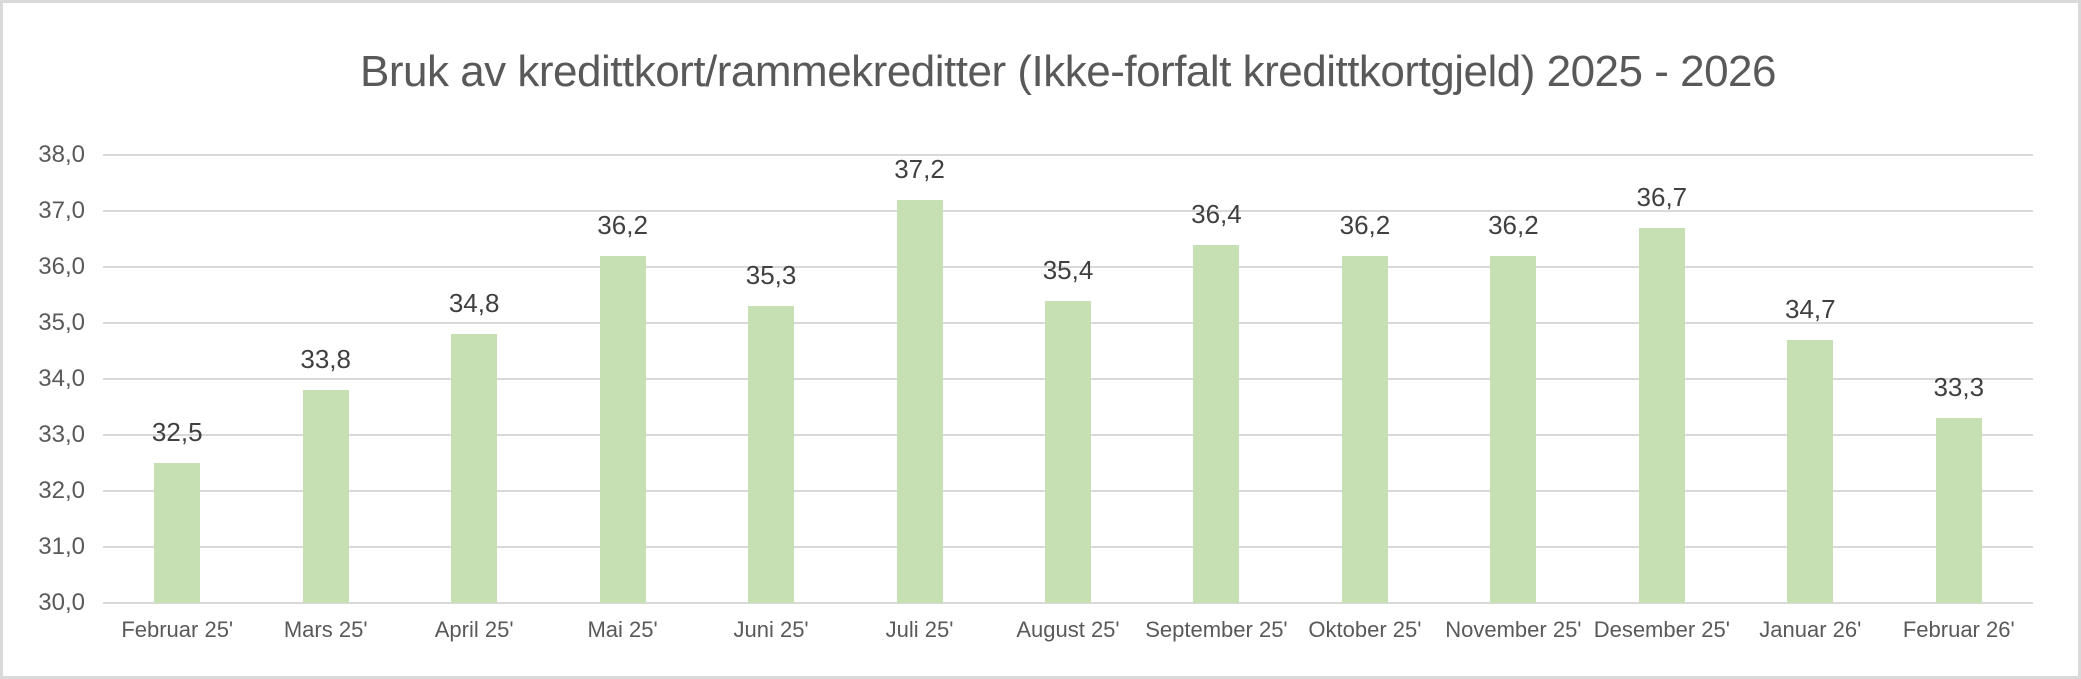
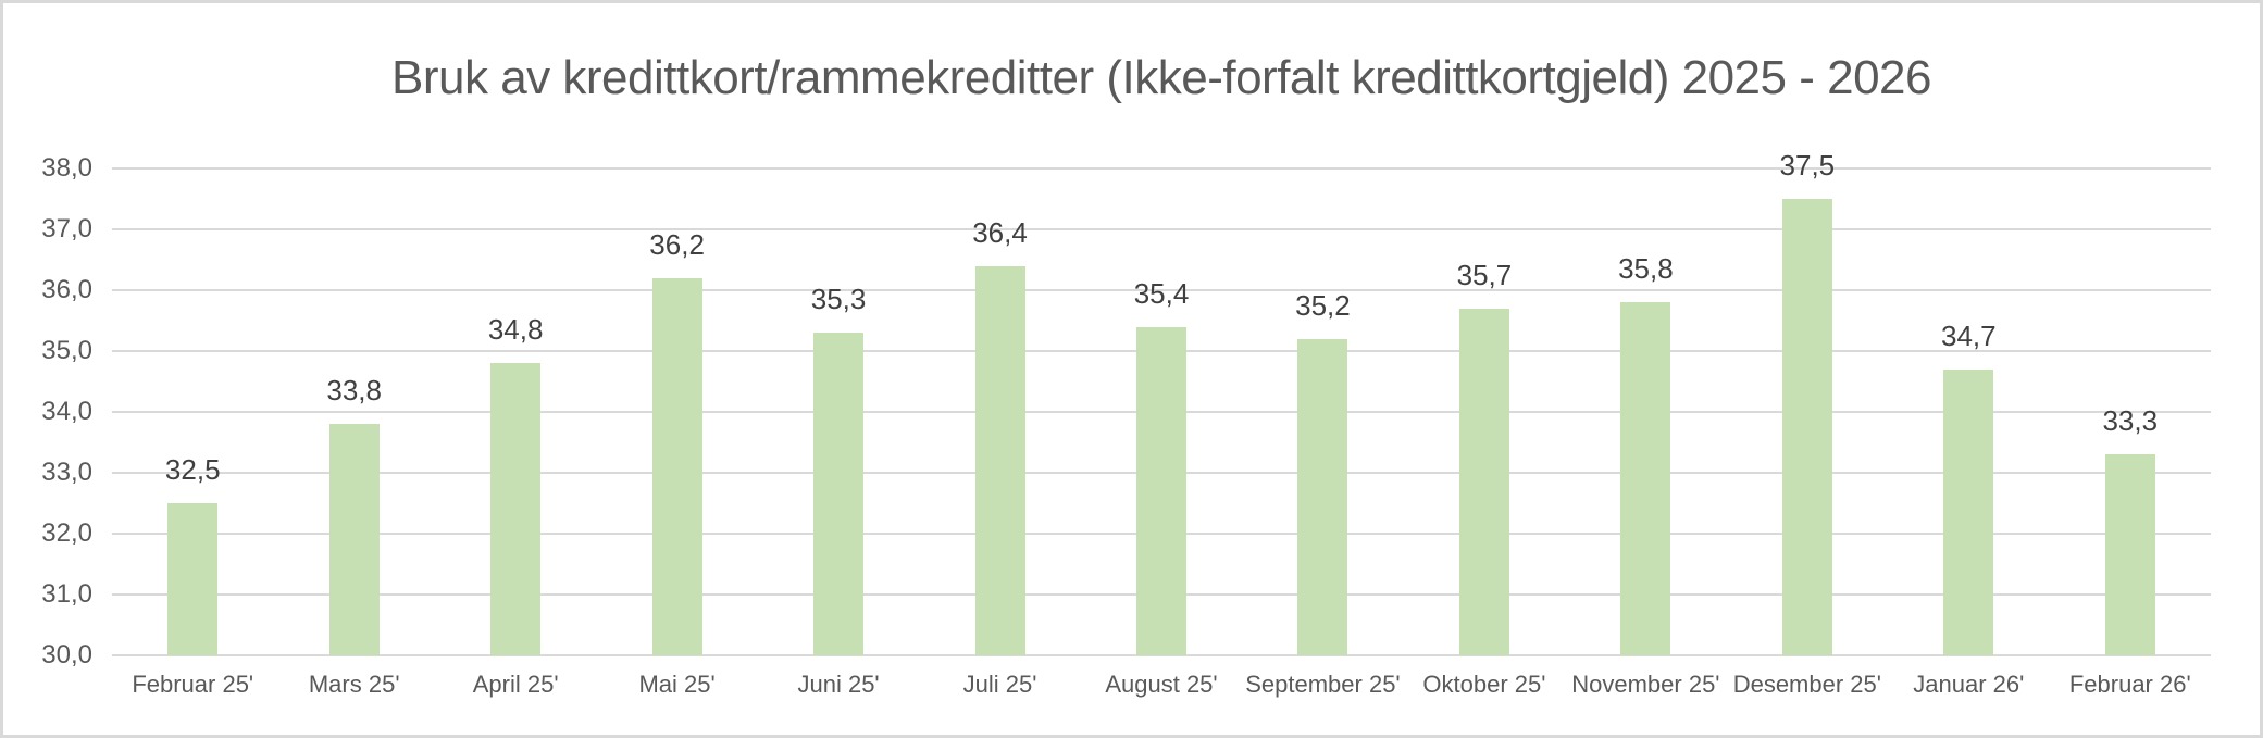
Juli 25': 37,2 -> 36,4
September 25': 36,4 -> 35,2
Oktober 25': 36,2 -> 35,7
November 25': 36,2 -> 35,8
Desember 25': 36,7 -> 37,5
